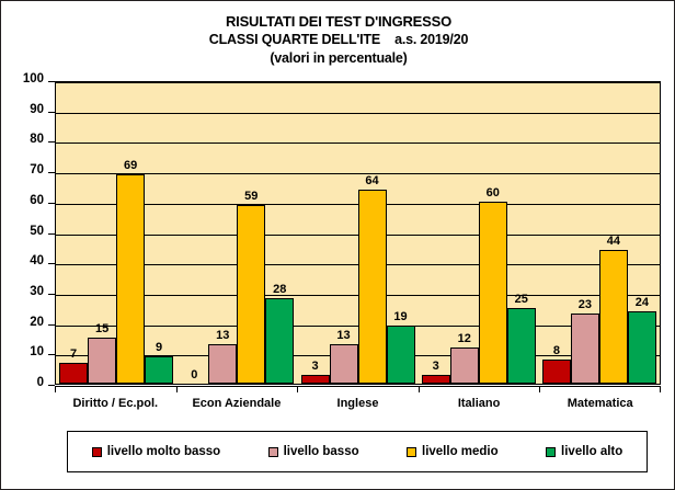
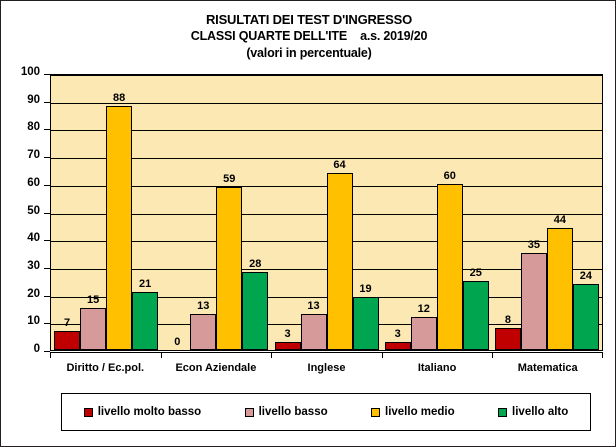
livello medio/Diritto / Ec.pol.: 69 -> 88
livello alto/Diritto / Ec.pol.: 9 -> 21
livello basso/Matematica: 23 -> 35
